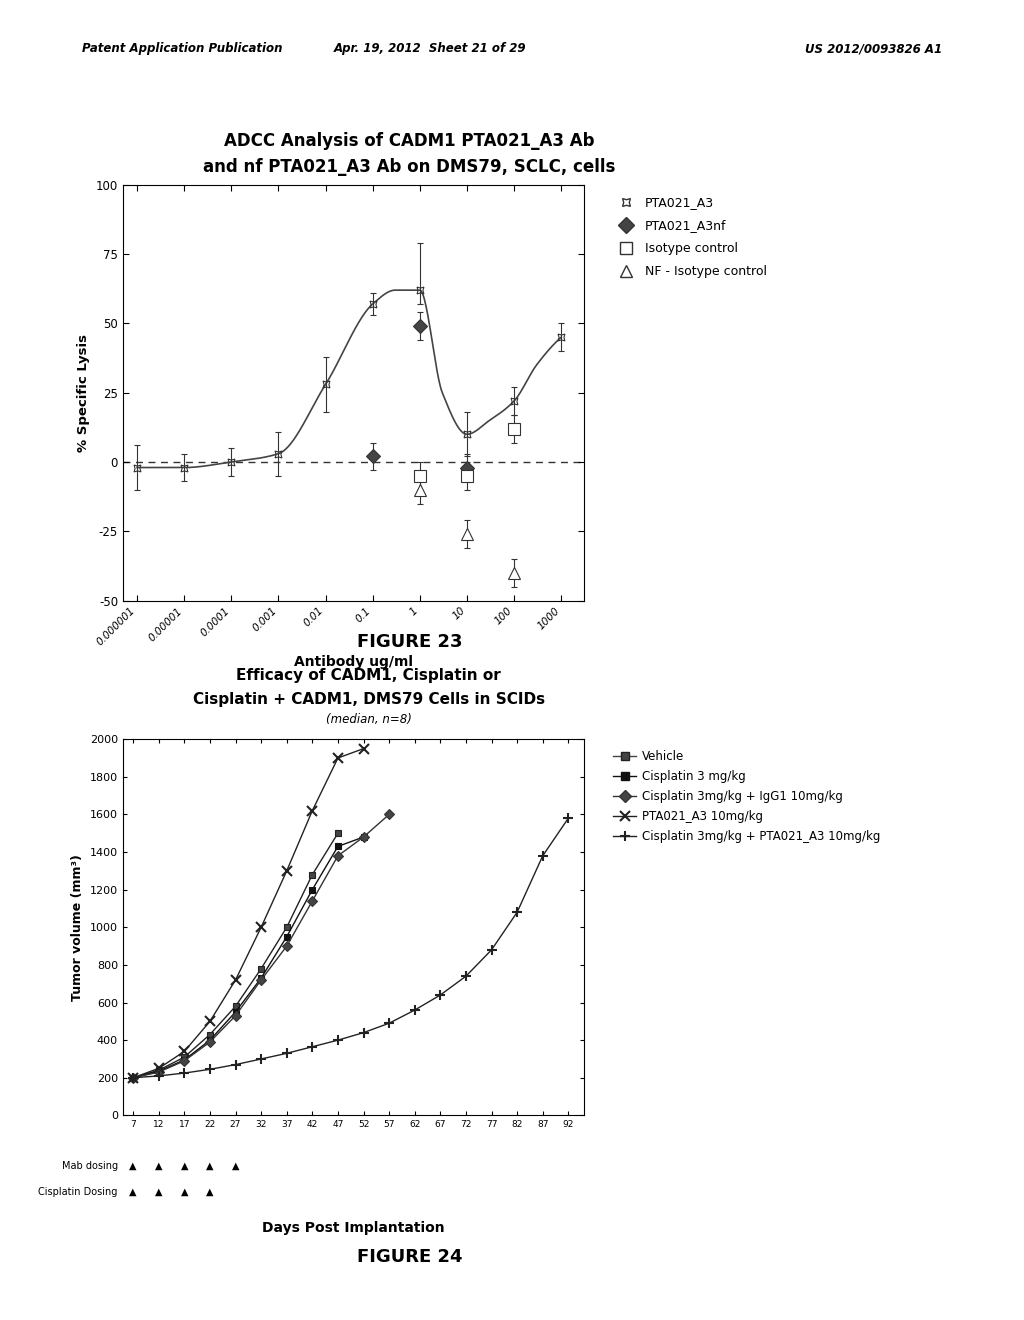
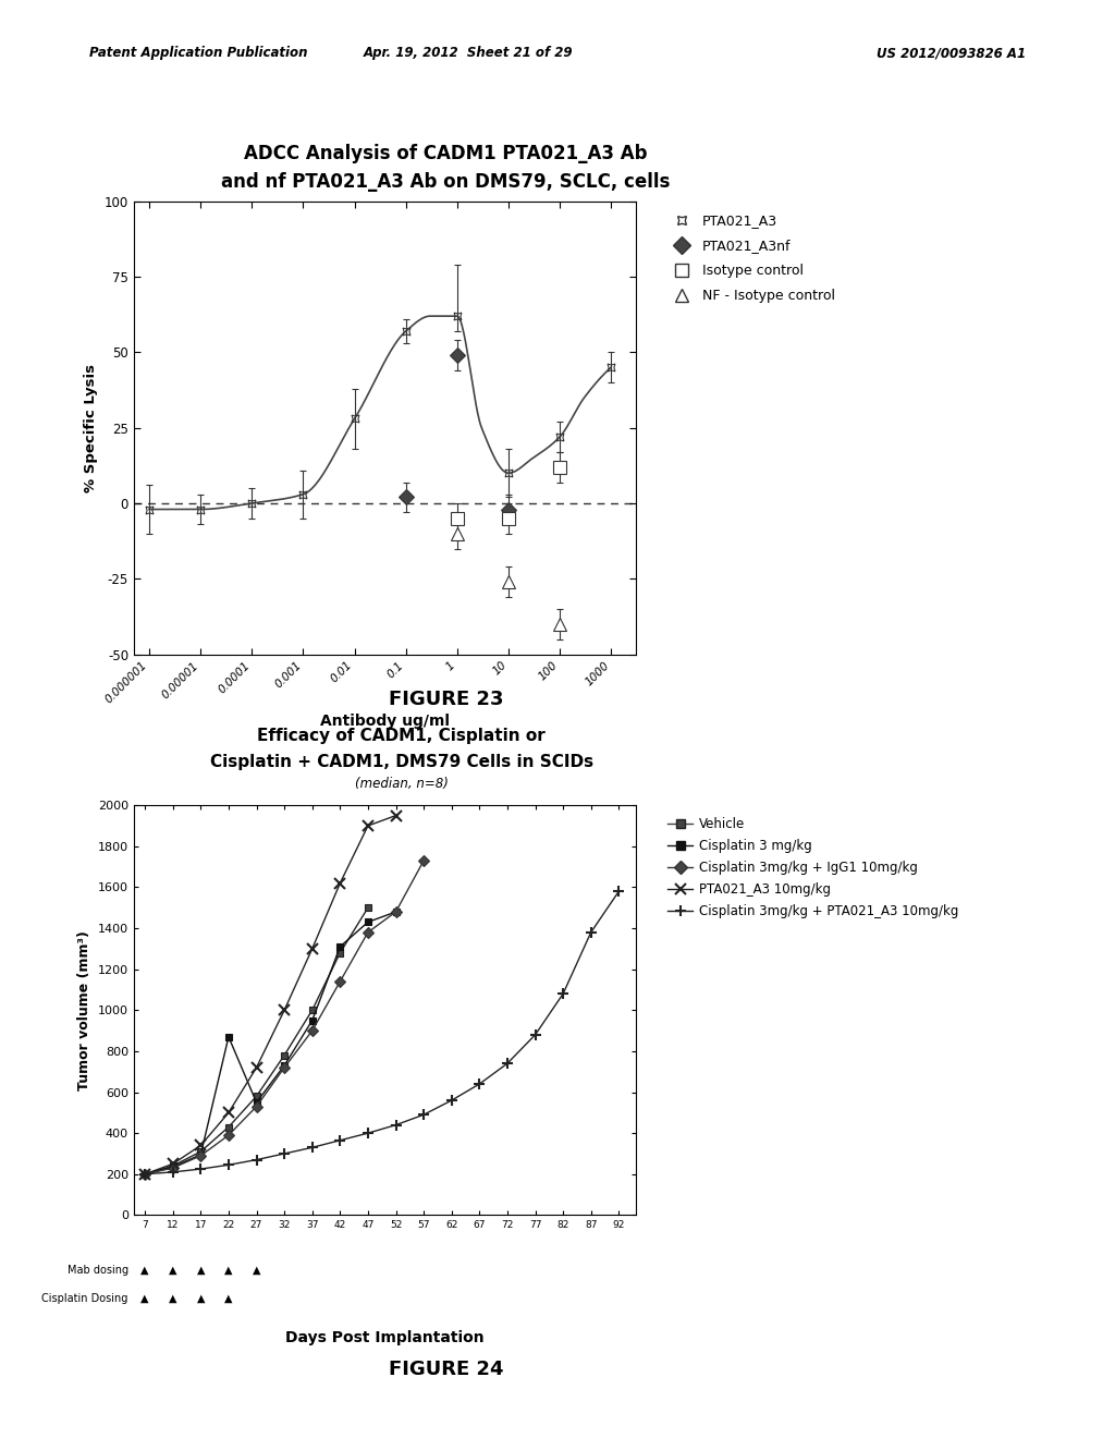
Cisplatin 3 mg/kg/22: 400 -> 870
Cisplatin 3 mg/kg/42: 1200 -> 1310
Cisplatin 3mg/kg + IgG1 10mg/kg/57: 1600 -> 1730
